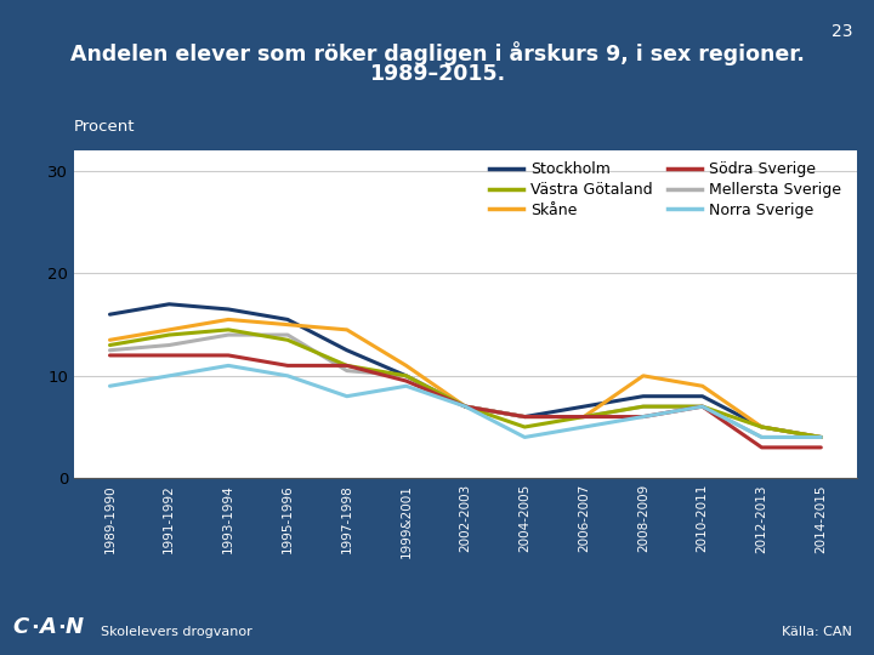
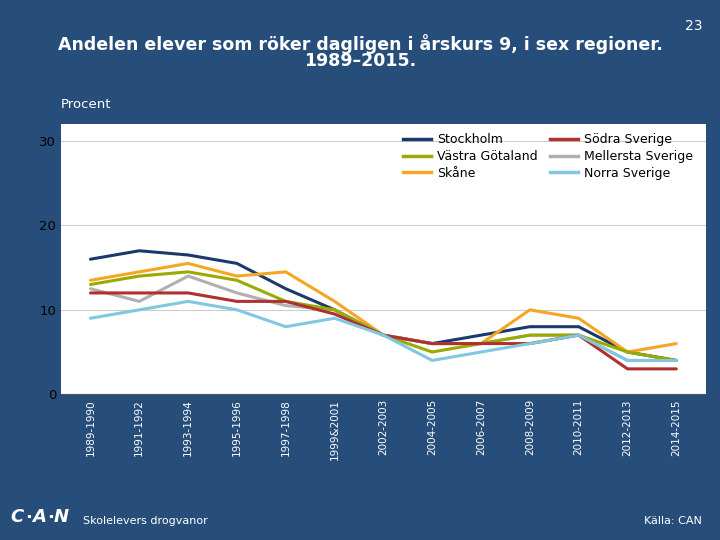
Mellersta Sverige/1991-1992: 13.0 -> 11.0
Skåne/1995-1996: 15.0 -> 14.0
Mellersta Sverige/1995-1996: 14.0 -> 12.0
Skåne/2014-2015: 4.0 -> 6.0
